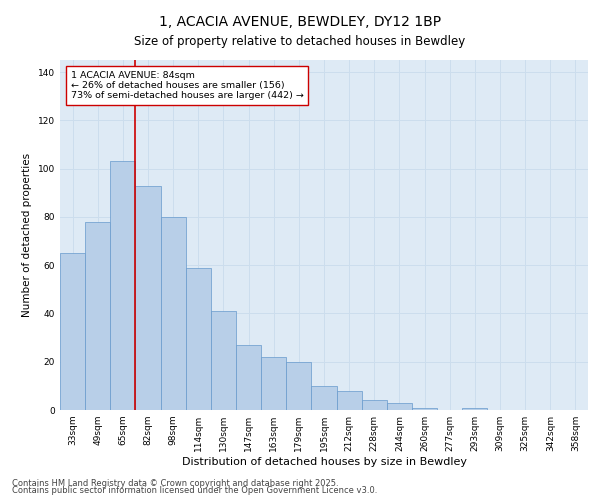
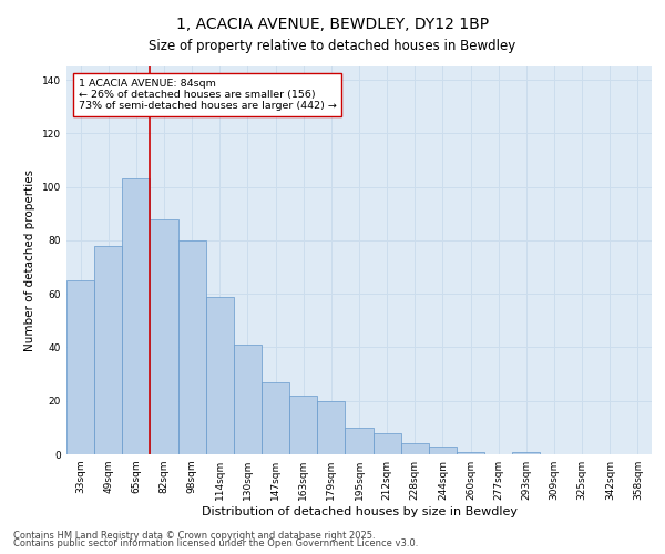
82sqm: 93 -> 88
